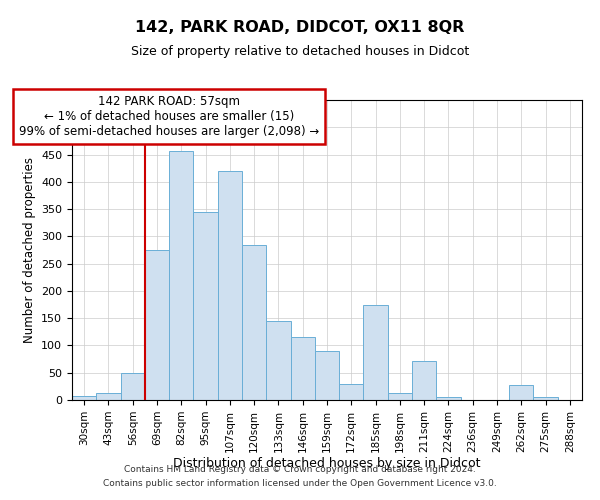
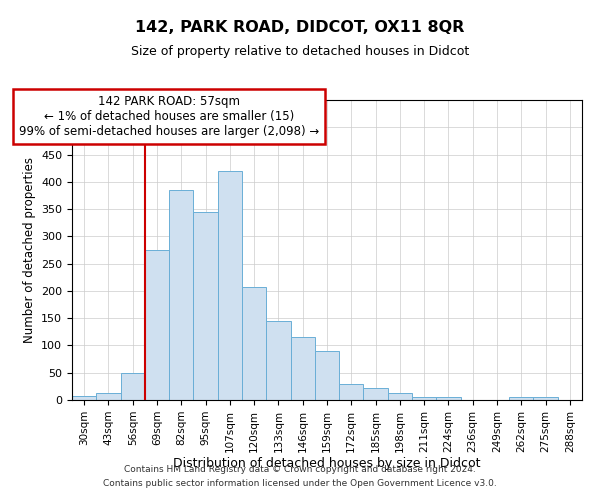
82sqm: 456 -> 385
120sqm: 284 -> 208
185sqm: 174 -> 22
211sqm: 72 -> 5
262sqm: 28 -> 5
